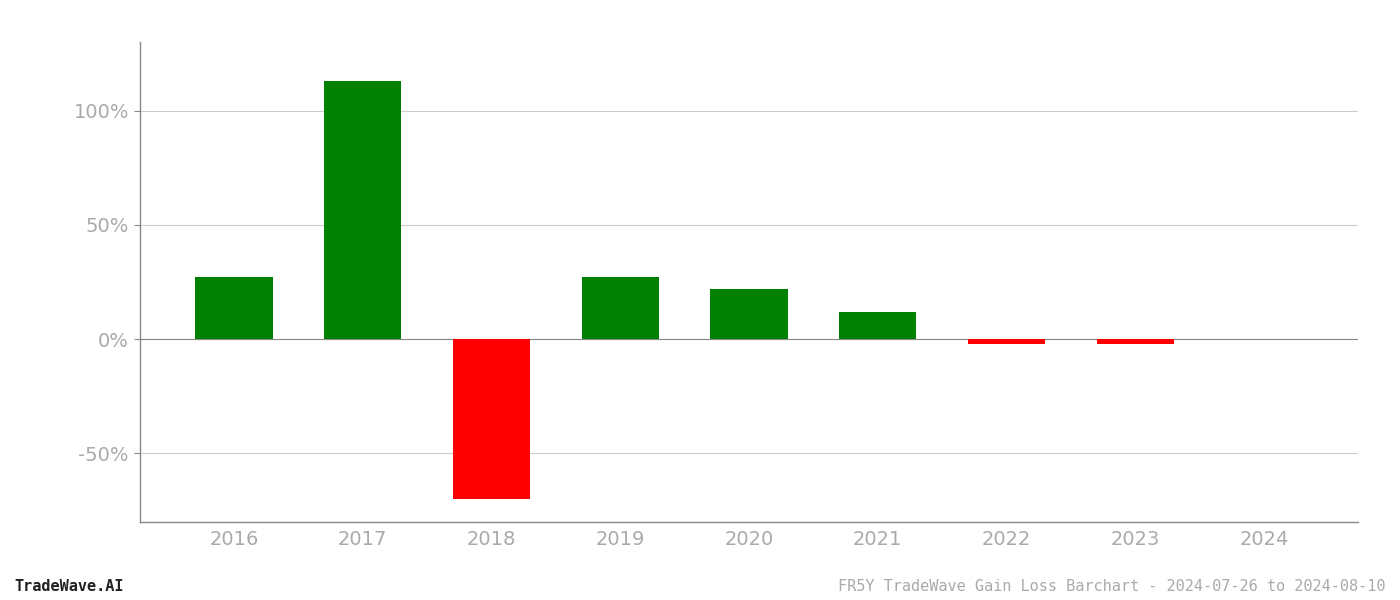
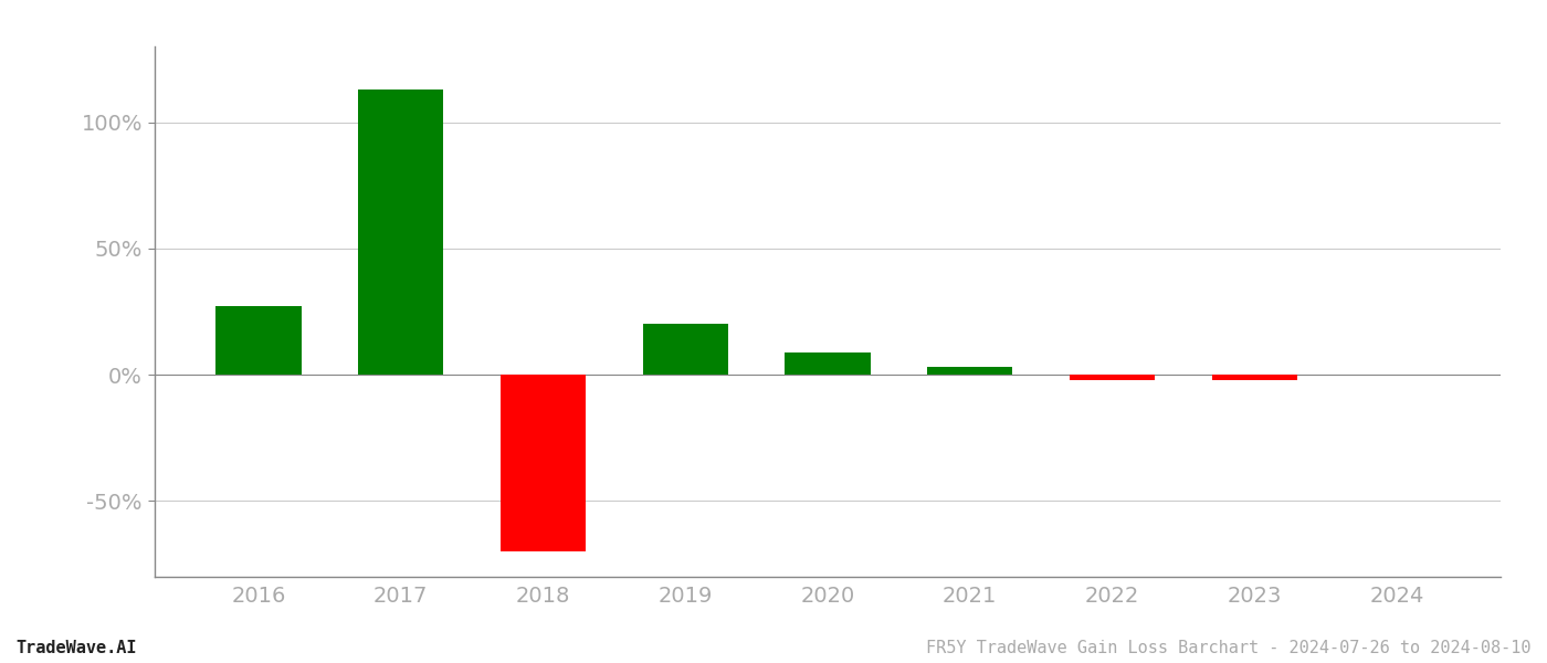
2019: 27% -> 20%
2020: 22% -> 9%
2021: 12% -> 3%
